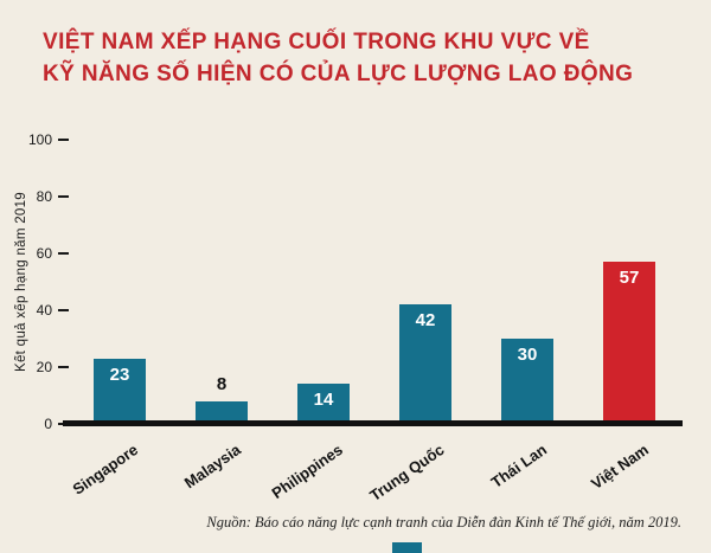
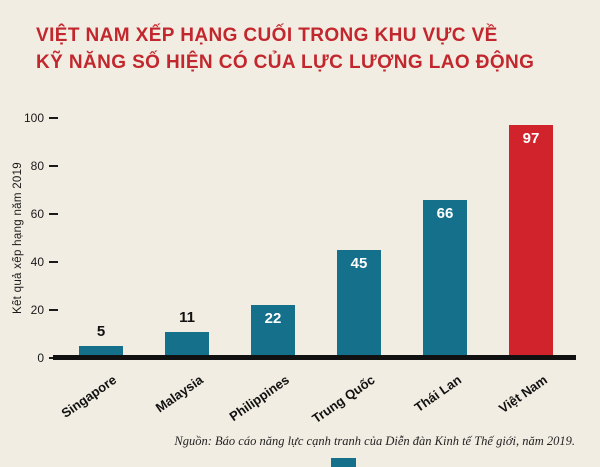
Singapore: 23 -> 5
Malaysia: 8 -> 11
Philippines: 14 -> 22
Trung Quốc: 42 -> 45
Thái Lan: 30 -> 66
Việt Nam: 57 -> 97
